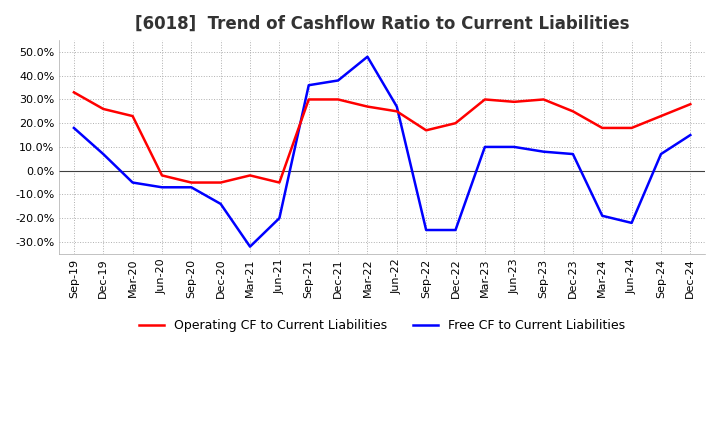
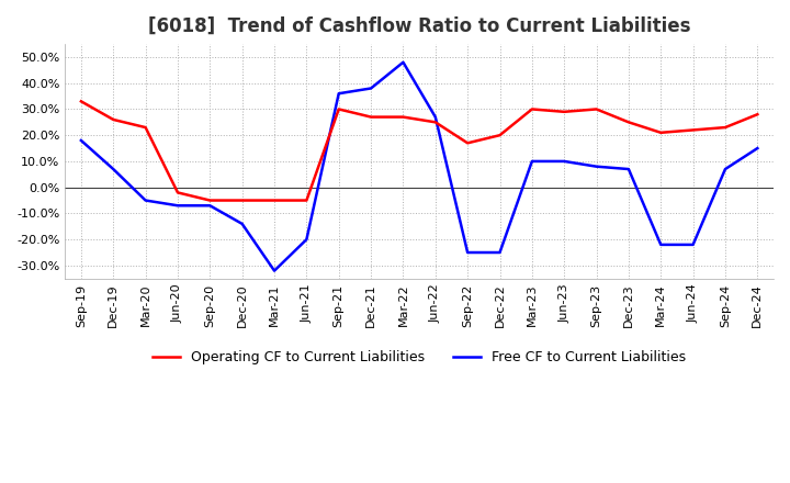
Operating CF to Current Liabilities/Mar-21: -2% -> -5%
Operating CF to Current Liabilities/Dec-21: 30% -> 27%
Operating CF to Current Liabilities/Mar-24: 18% -> 21%
Free CF to Current Liabilities/Mar-24: -19% -> -22%
Operating CF to Current Liabilities/Jun-24: 18% -> 22%
